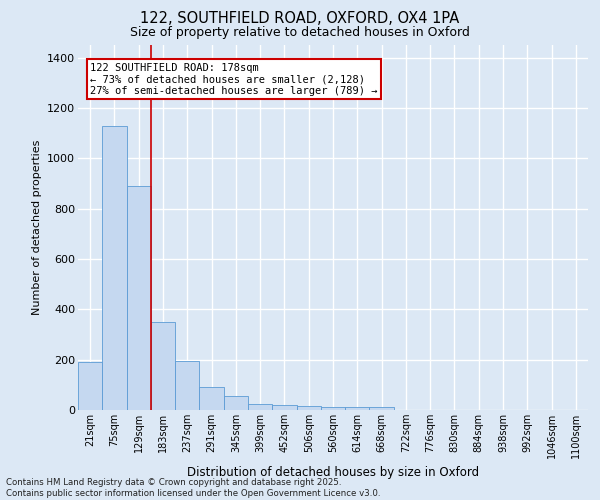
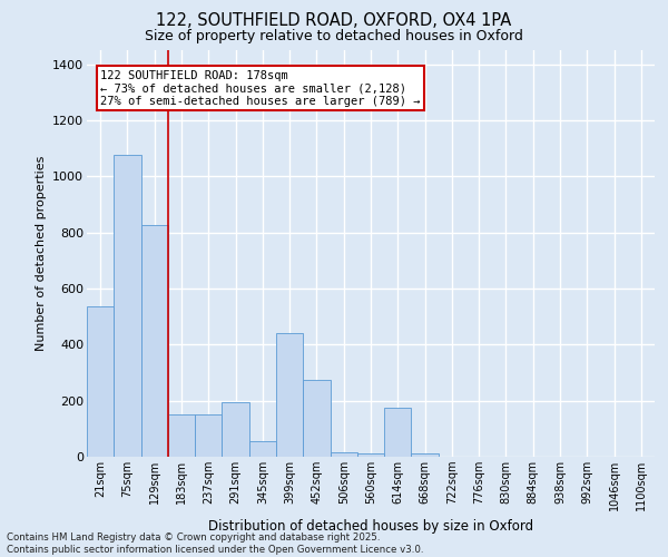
21sqm: 190 -> 535
75sqm: 1130 -> 1075
129sqm: 890 -> 825
183sqm: 350 -> 150
237sqm: 195 -> 150
291sqm: 90 -> 195
399sqm: 22 -> 440
452sqm: 20 -> 275
614sqm: 10 -> 175
